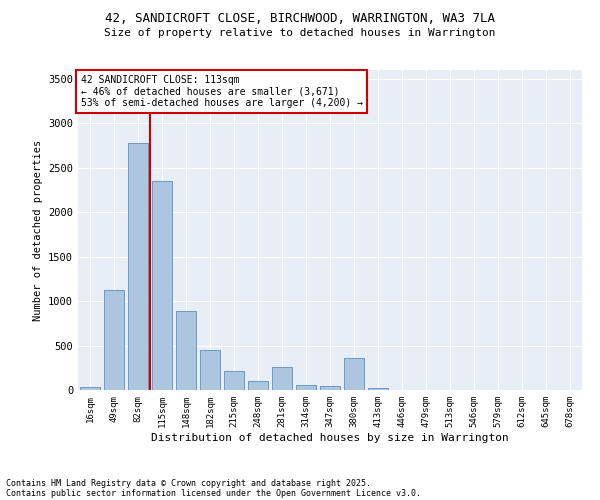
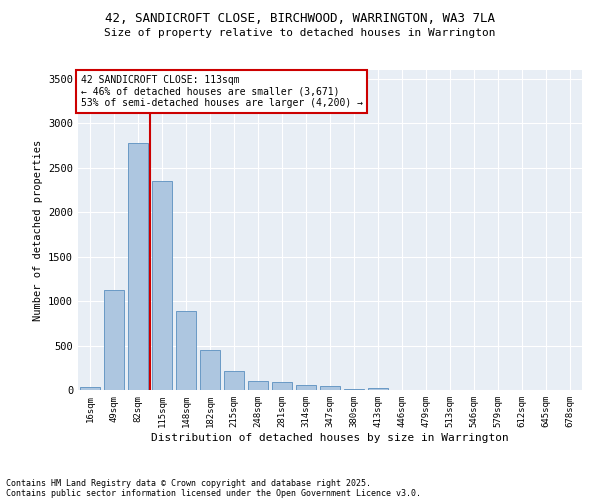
281sqm: 260 -> 80
380sqm: 360 -> 10
